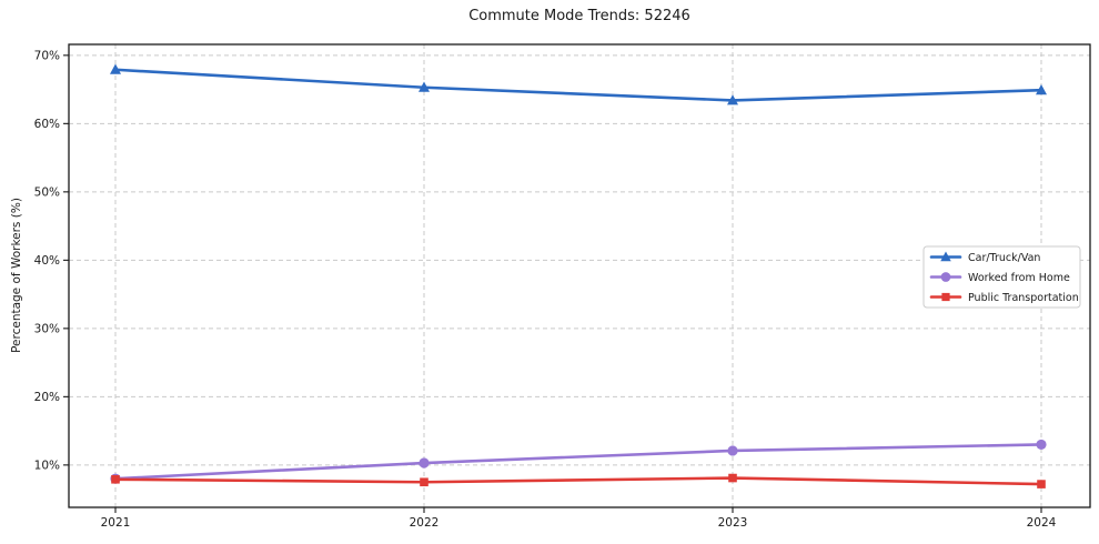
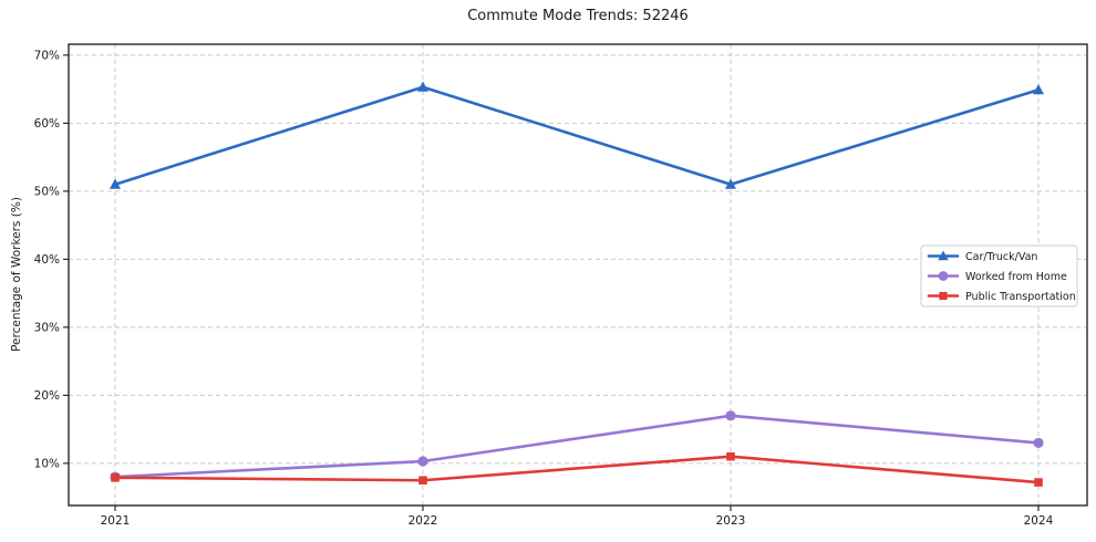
Car/Truck/Van/2021: 68% -> 51%
Car/Truck/Van/2023: 63% -> 51%
Worked from Home/2023: 12% -> 17%
Public Transportation/2023: 8% -> 11%
